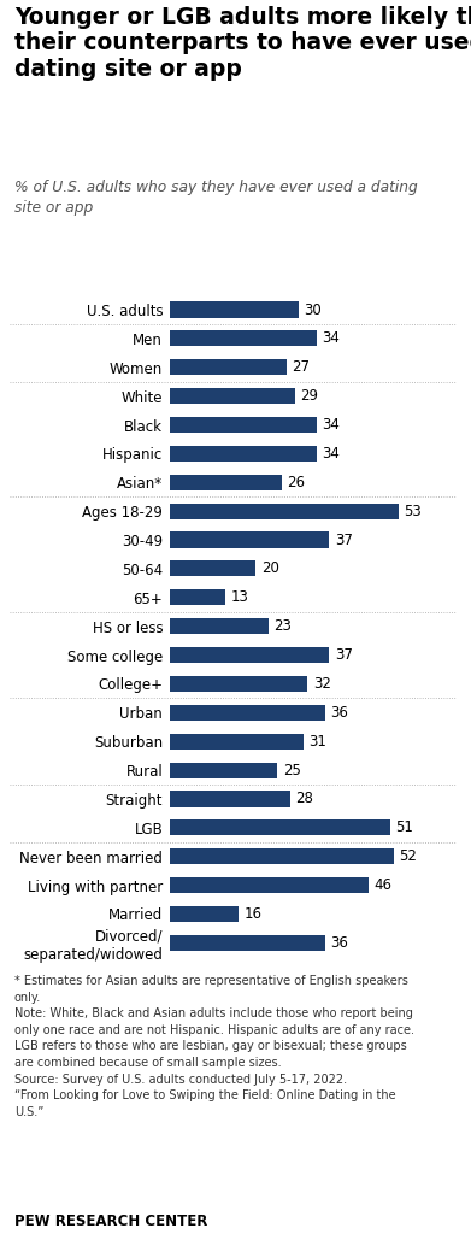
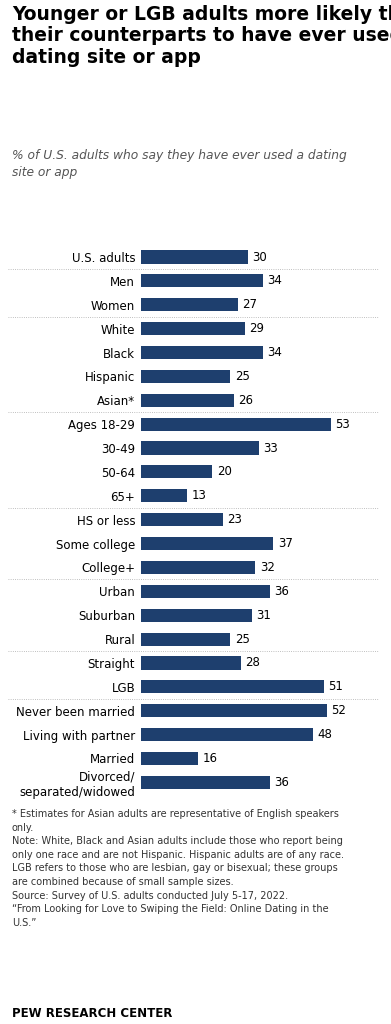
Hispanic: 34 -> 25
30-49: 37 -> 33
Living with partner: 46 -> 48
